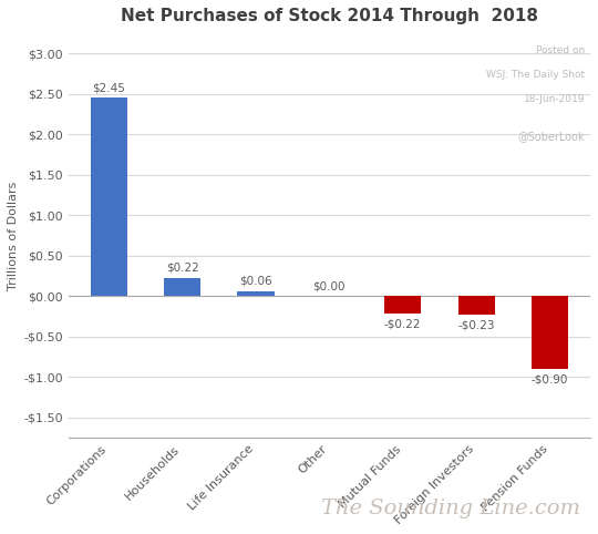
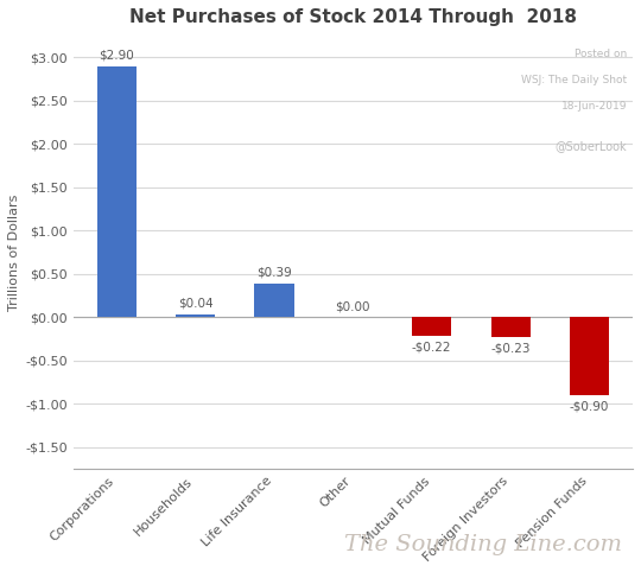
Corporations: $2.45 -> $2.90
Households: $0.22 -> $0.04
Life Insurance: $0.06 -> $0.39
